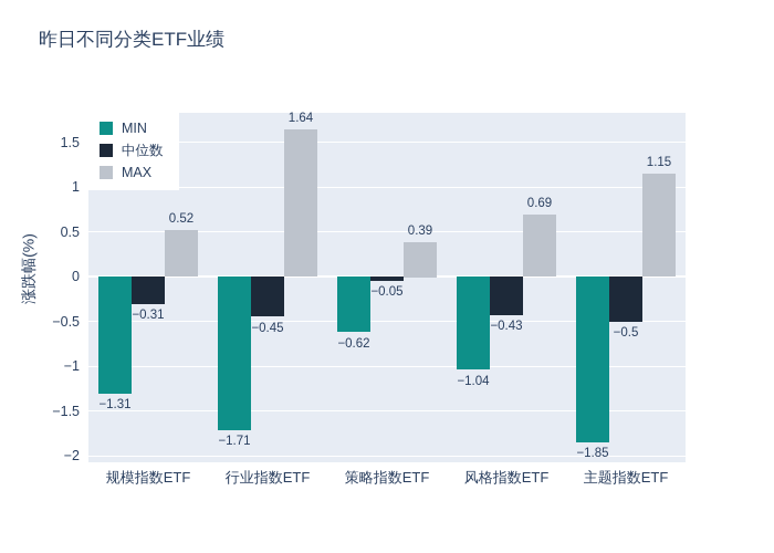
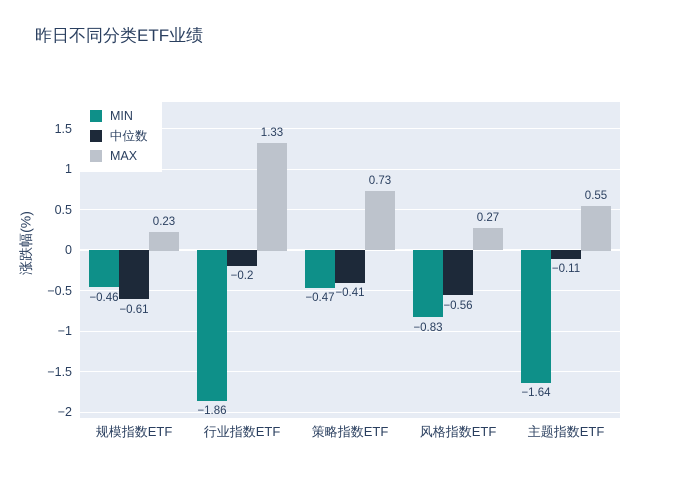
MIN/规模指数ETF: −1.31 -> −0.46
中位数/规模指数ETF: −0.31 -> −0.61
MAX/规模指数ETF: 0.52 -> 0.23
MIN/行业指数ETF: −1.71 -> −1.86
中位数/行业指数ETF: −0.45 -> −0.2
MAX/行业指数ETF: 1.64 -> 1.33
MIN/策略指数ETF: −0.62 -> −0.47
中位数/策略指数ETF: −0.05 -> −0.41
MAX/策略指数ETF: 0.39 -> 0.73
MIN/风格指数ETF: −1.04 -> −0.83
中位数/风格指数ETF: −0.43 -> −0.56
MAX/风格指数ETF: 0.69 -> 0.27
MIN/主题指数ETF: −1.85 -> −1.64
中位数/主题指数ETF: −0.5 -> −0.11
MAX/主题指数ETF: 1.15 -> 0.55
